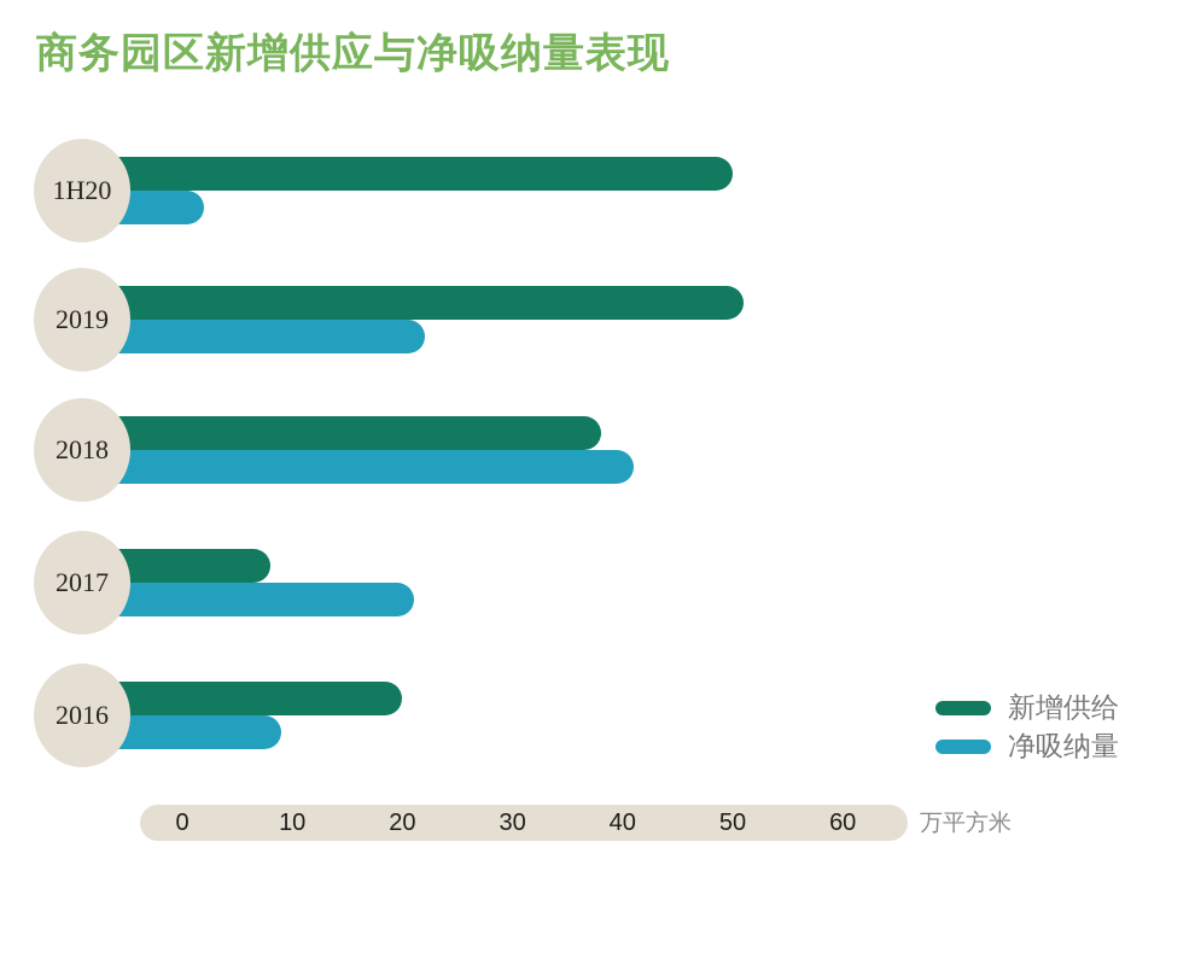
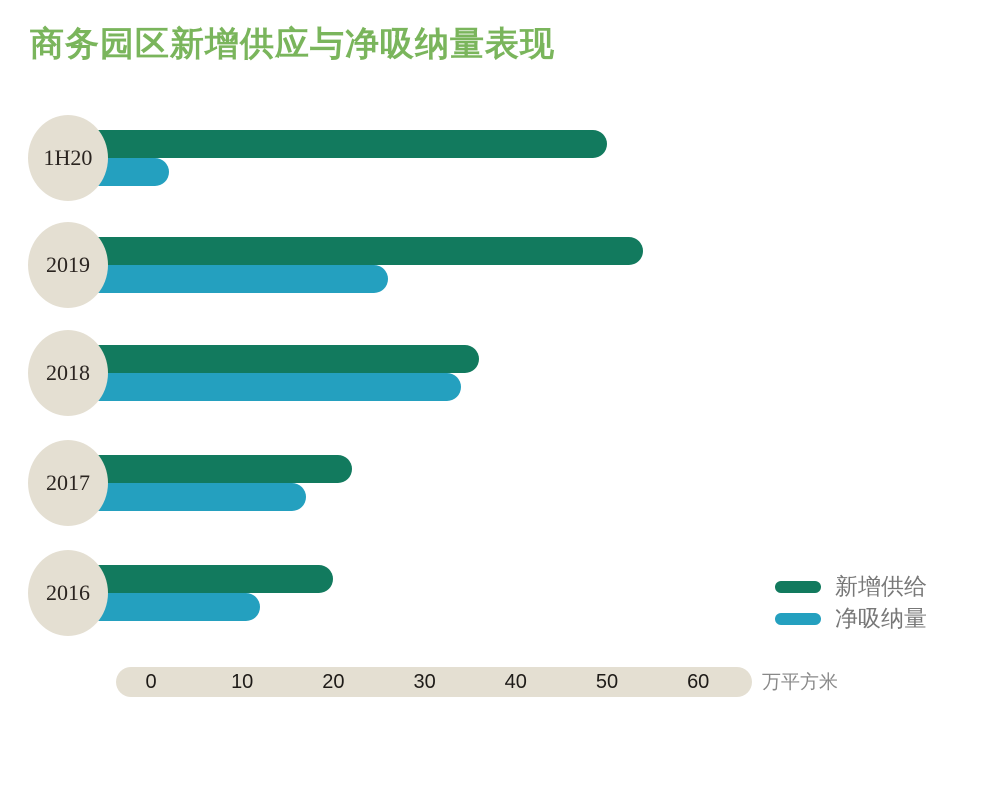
新增供给/2019: 51 -> 54
净吸纳量/2019: 22 -> 26
新增供给/2018: 38 -> 36
净吸纳量/2018: 41 -> 34
新增供给/2017: 8 -> 22
净吸纳量/2017: 21 -> 17
净吸纳量/2016: 9 -> 12
